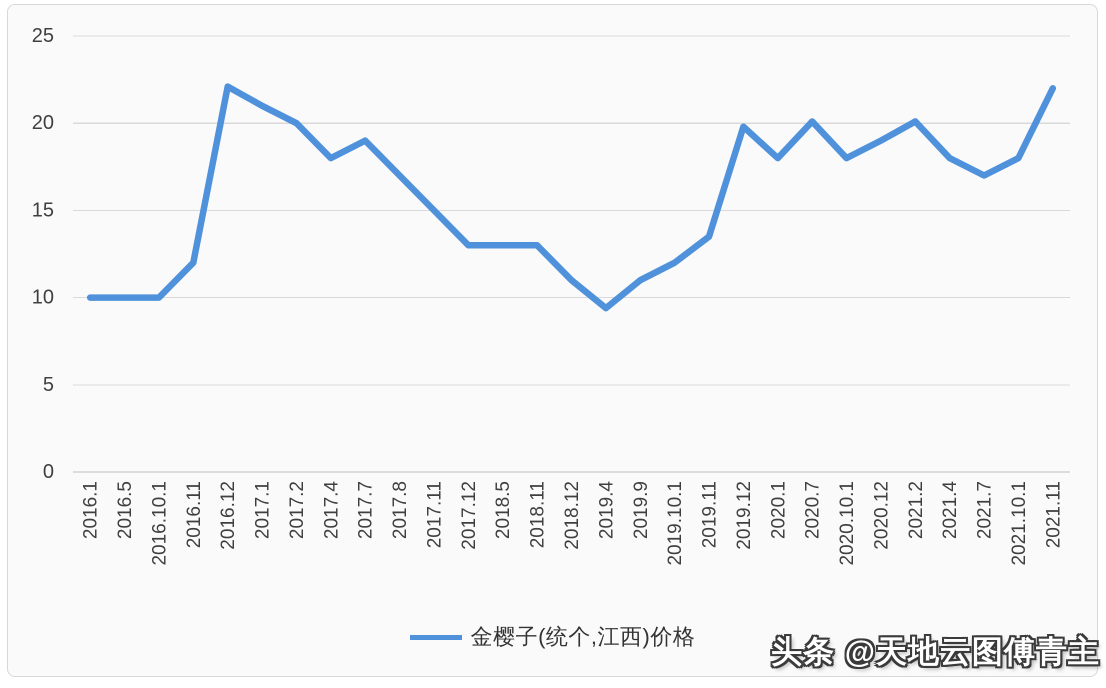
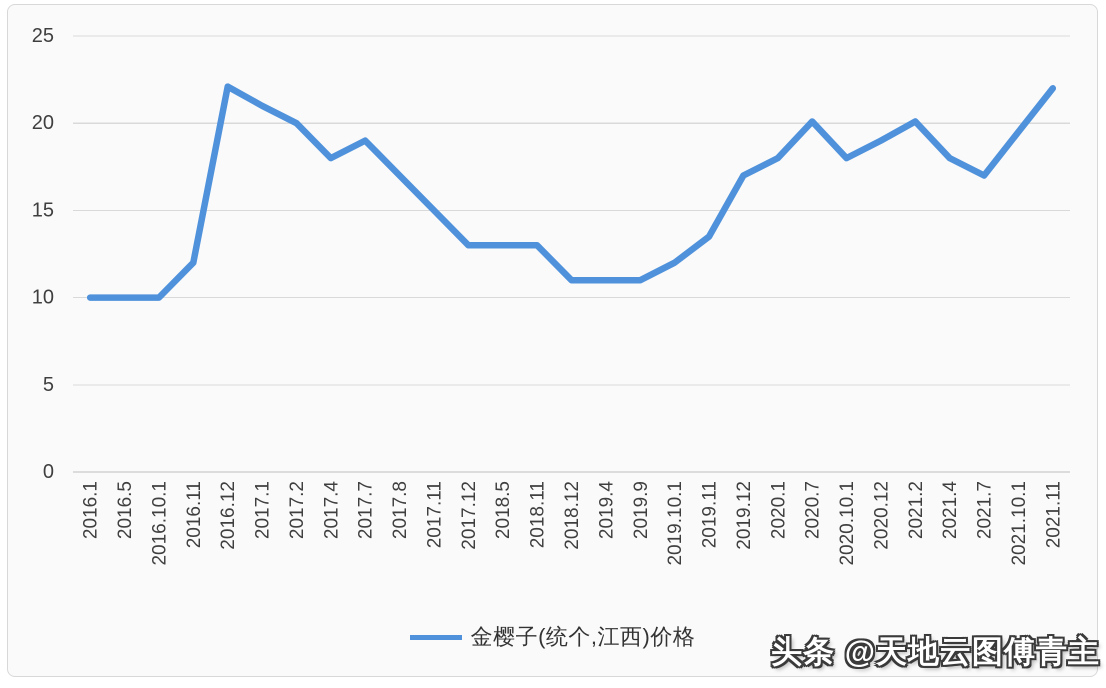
2019.4: 9.4 -> 11.0
2019.12: 19.8 -> 17.0
2021.10.1: 18.0 -> 19.5
